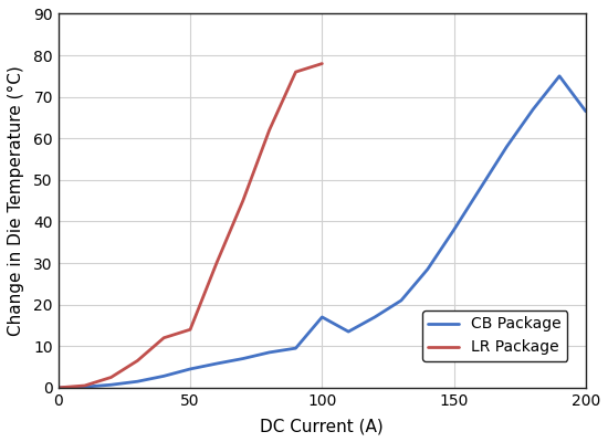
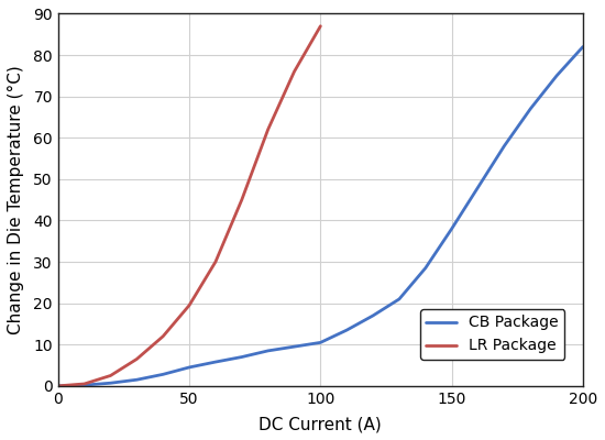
LR Package/50: 14.0 -> 19.5
CB Package/100: 17.0 -> 10.5
LR Package/100: 78.0 -> 87.0
CB Package/200: 66.5 -> 82.0
